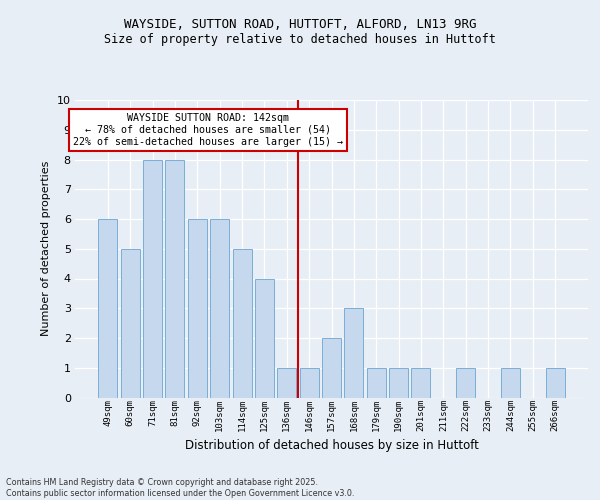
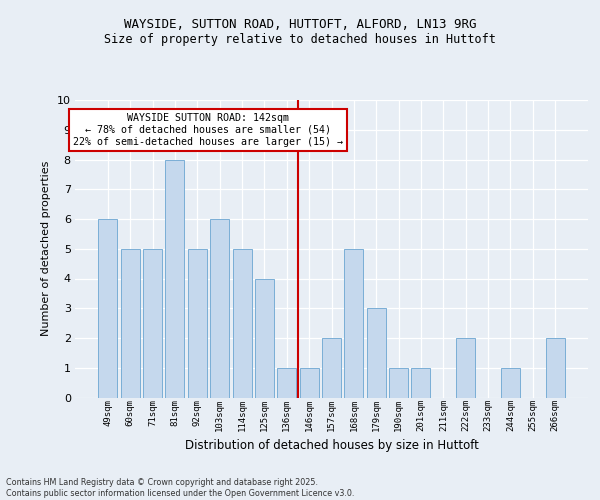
71sqm: 8 -> 5
92sqm: 6 -> 5
168sqm: 3 -> 5
179sqm: 1 -> 3
222sqm: 1 -> 2
266sqm: 1 -> 2
